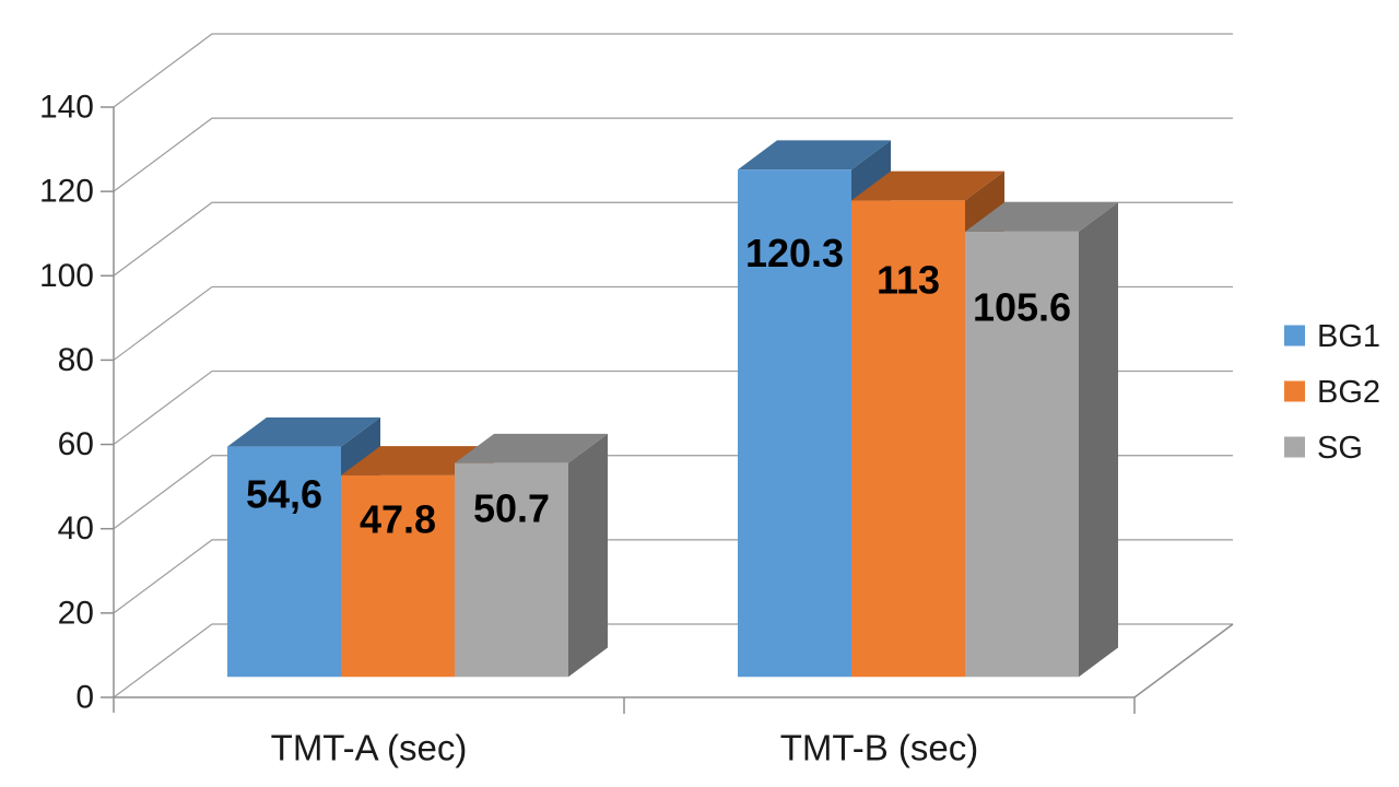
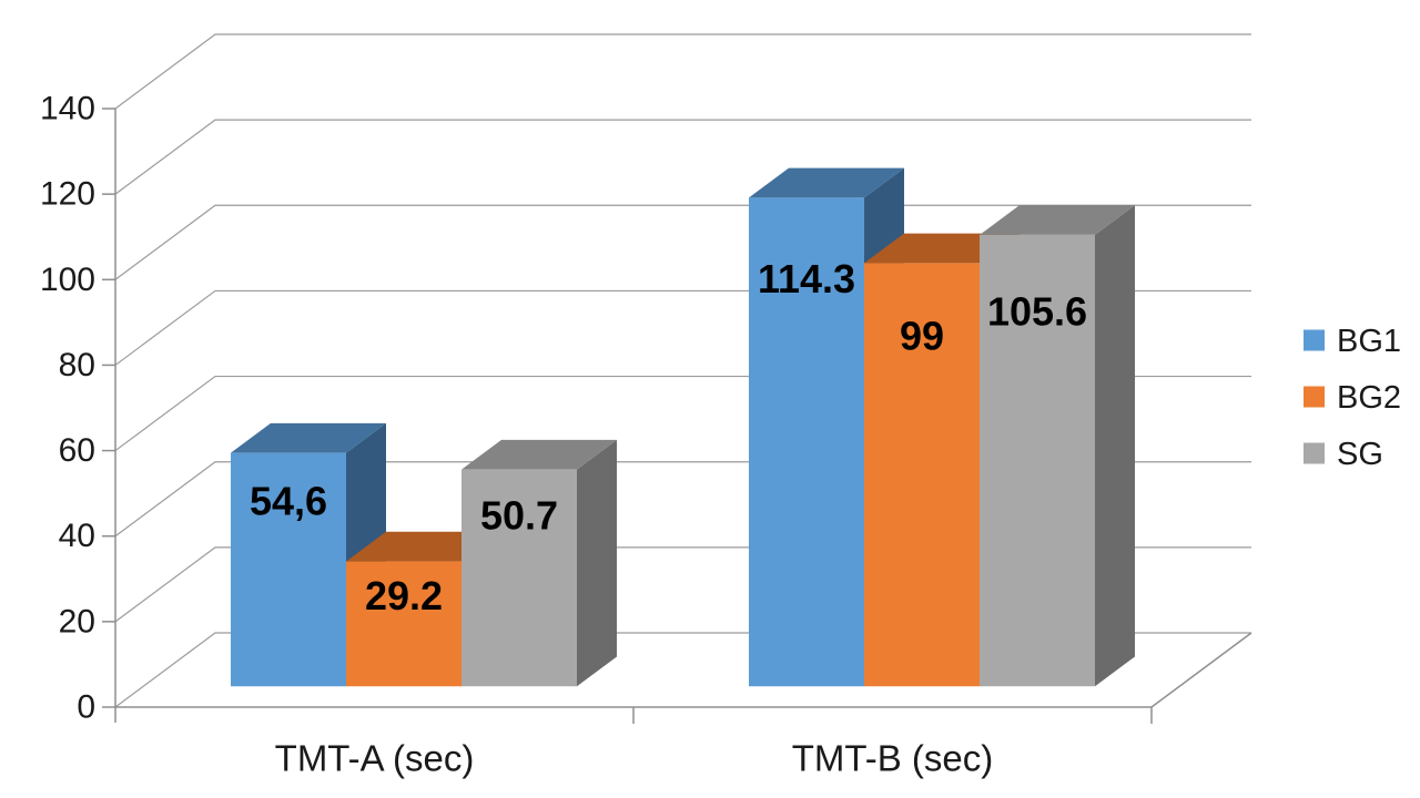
BG2/TMT-A (sec): 47.8 -> 29.2
BG1/TMT-B (sec): 120.3 -> 114.3
BG2/TMT-B (sec): 113 -> 99
